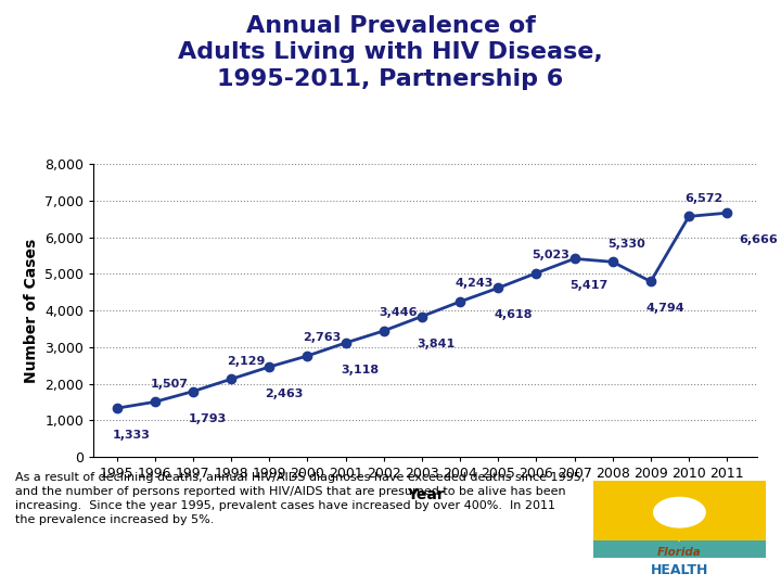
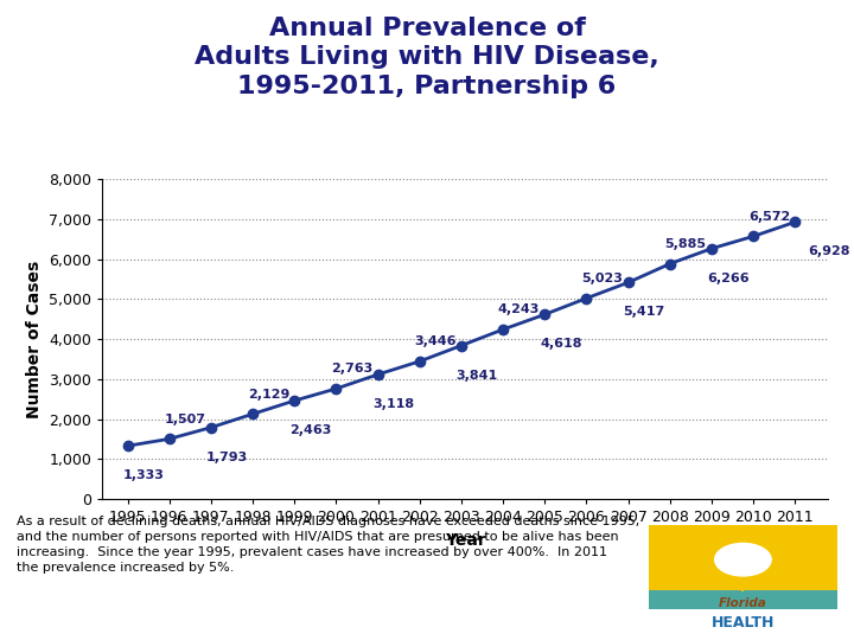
2008: 5,330 -> 5,885
2009: 4,794 -> 6,266
2011: 6,666 -> 6,928
